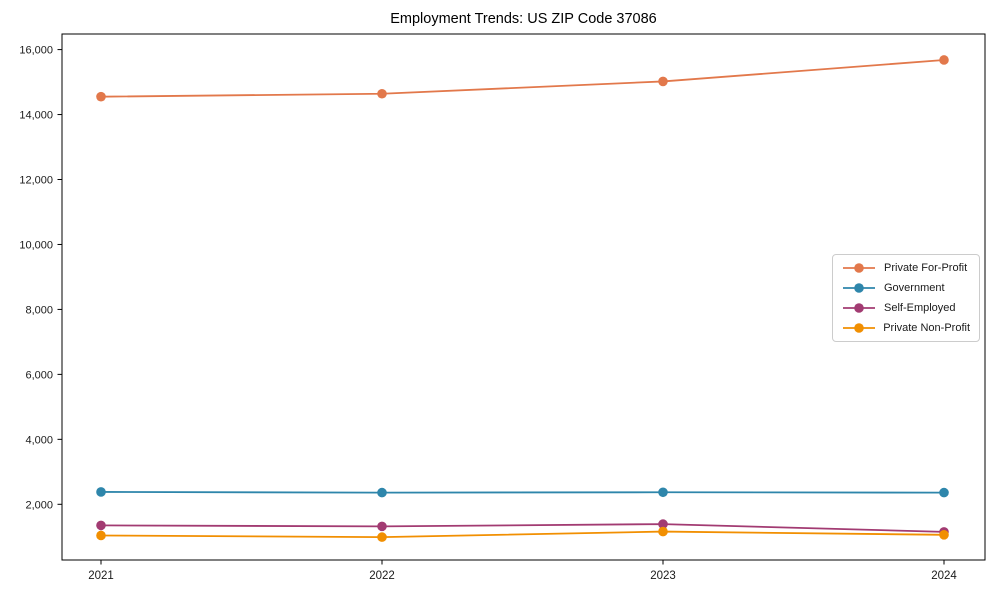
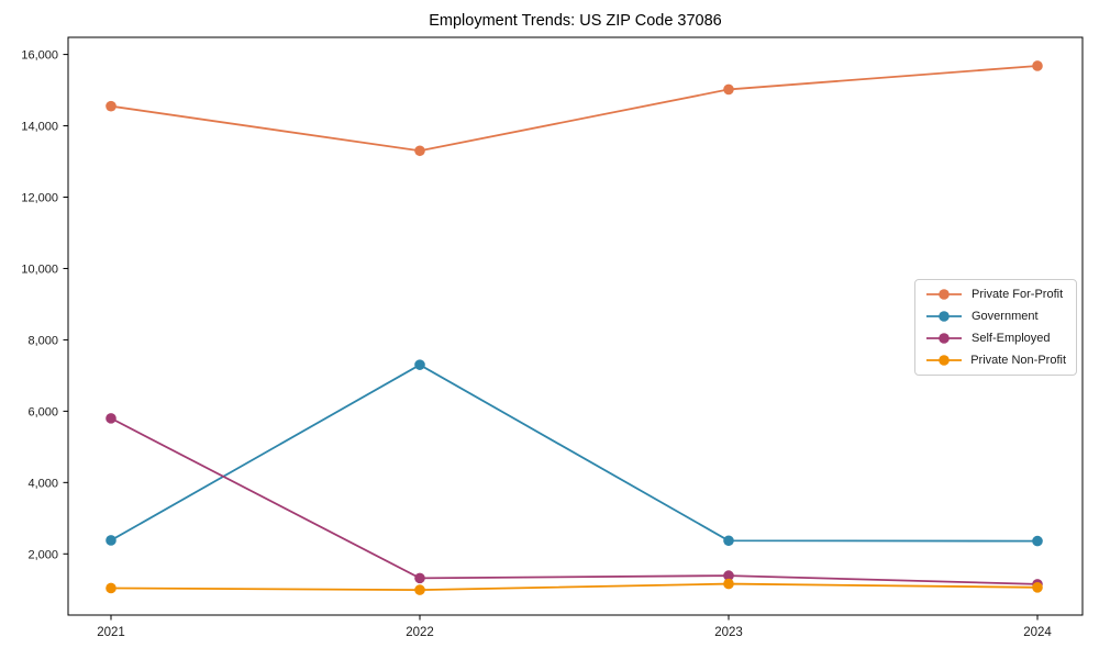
Self-Employed/2021: 1400 -> 5800
Private For-Profit/2022: 14600 -> 13300
Government/2022: 2400 -> 7300
